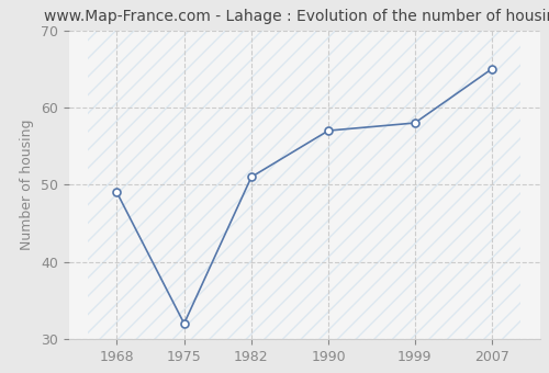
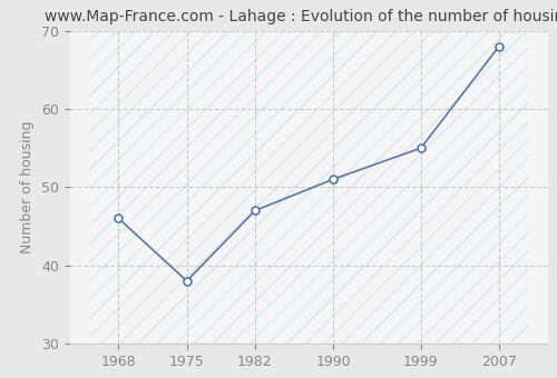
1968: 49 -> 46
1975: 32 -> 38
1982: 51 -> 47
1990: 57 -> 51
1999: 58 -> 55
2007: 65 -> 68
